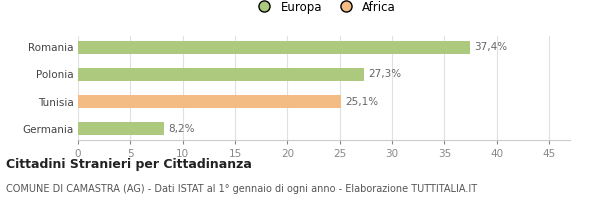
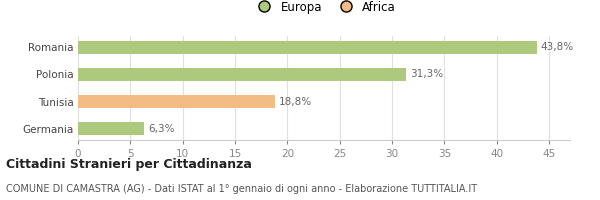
Romania: 37,4% -> 43,8%
Polonia: 27,3% -> 31,3%
Tunisia: 25,1% -> 18,8%
Germania: 8,2% -> 6,3%
